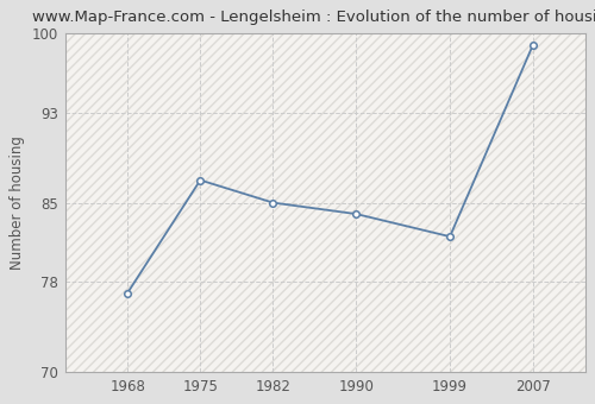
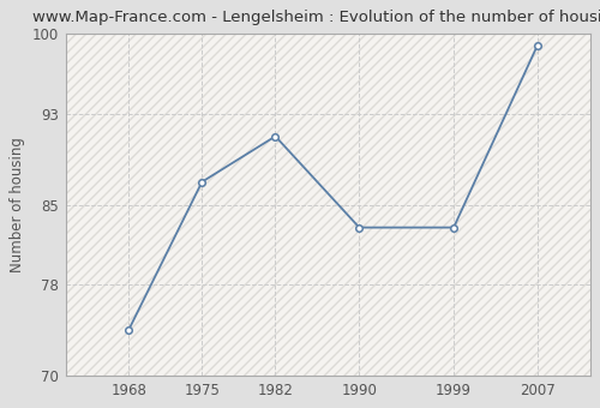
1968: 77 -> 74
1982: 85 -> 91
1990: 84 -> 83
1999: 82 -> 83
